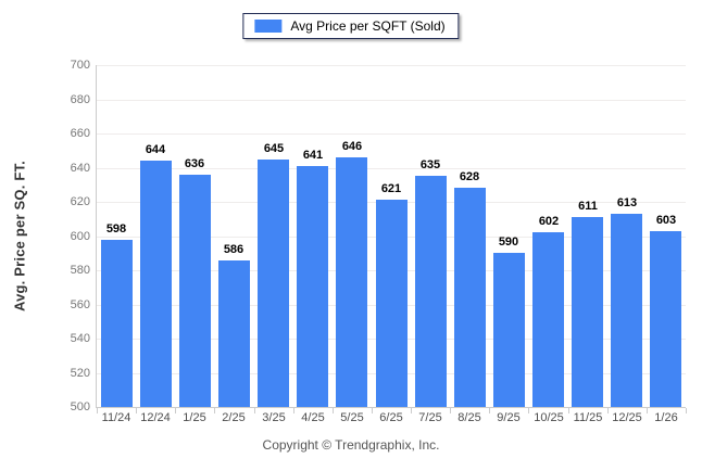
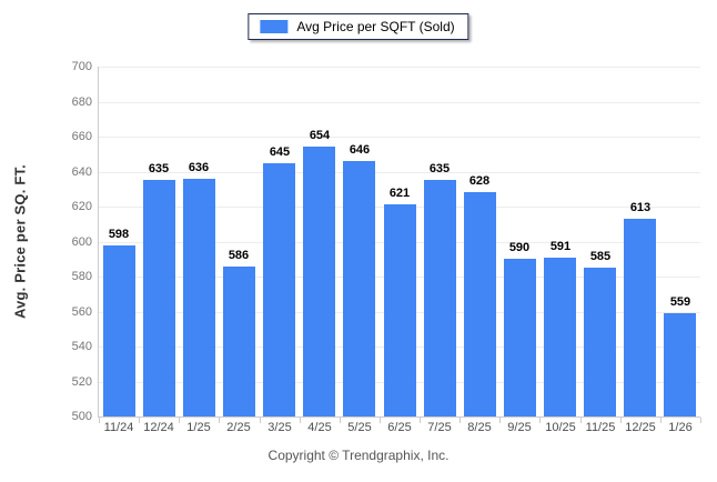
12/24: 644 -> 635
4/25: 641 -> 654
10/25: 602 -> 591
11/25: 611 -> 585
1/26: 603 -> 559
